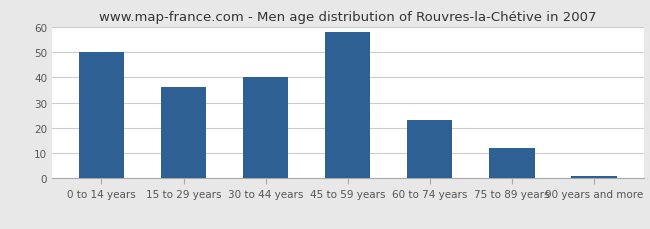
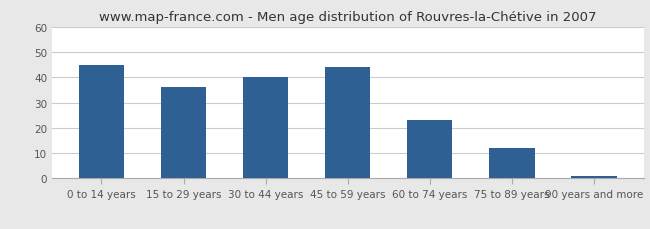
0 to 14 years: 50 -> 45
45 to 59 years: 58 -> 44
